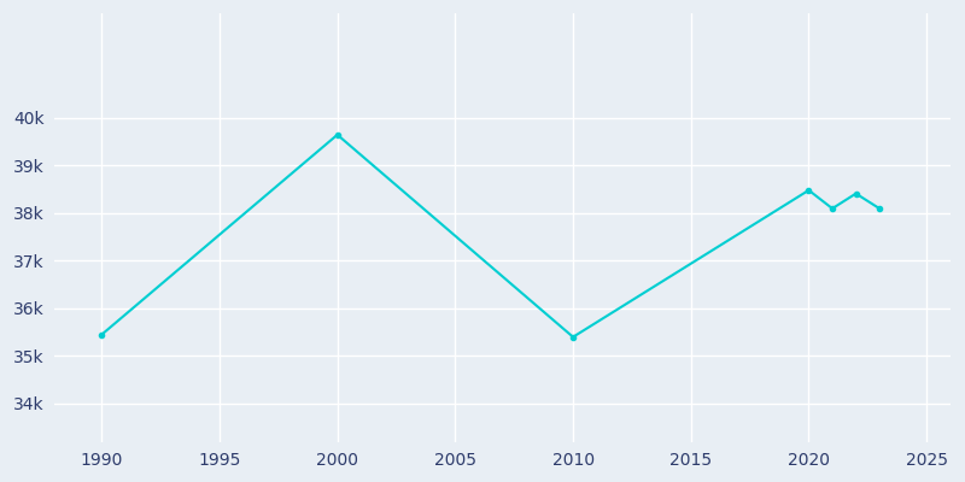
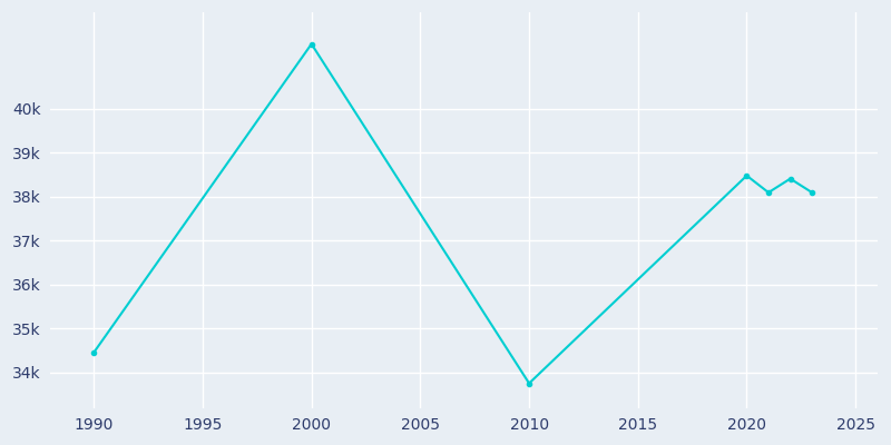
1990: 35.45k -> 34.46k
2000: 39.65k -> 41.48k
2010: 35.40k -> 33.76k
